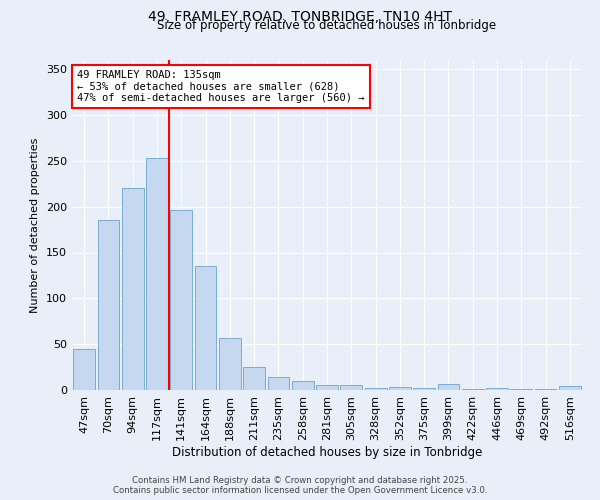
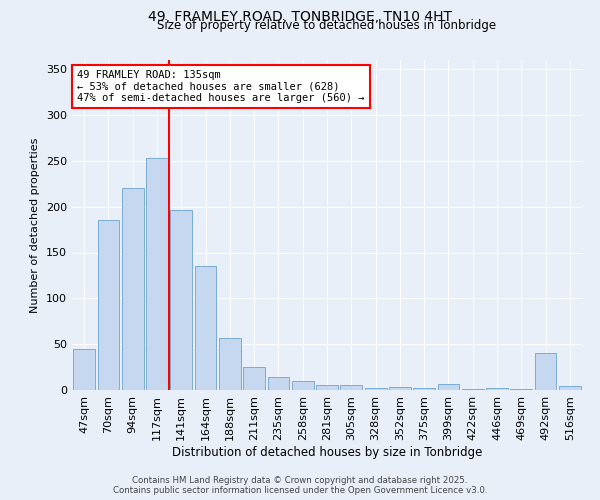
492sqm: 1 -> 40
